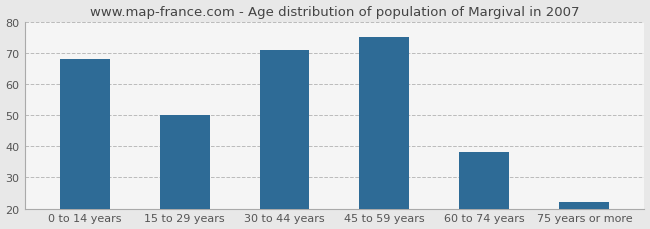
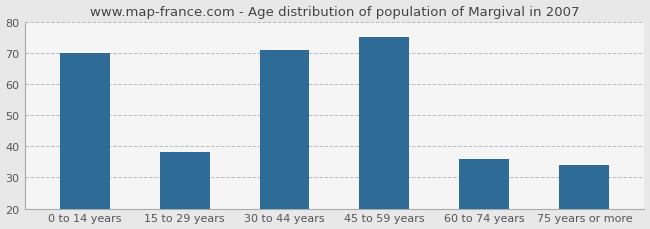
0 to 14 years: 68 -> 70
15 to 29 years: 50 -> 38
60 to 74 years: 38 -> 36
75 years or more: 22 -> 34
